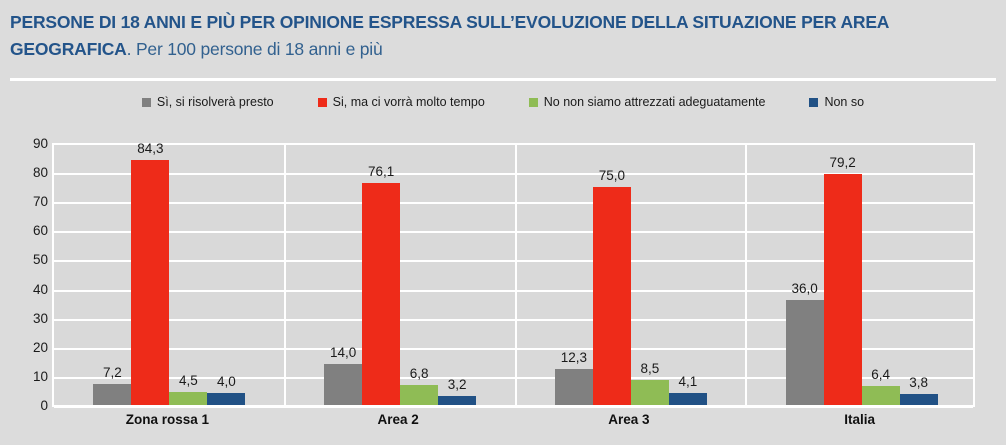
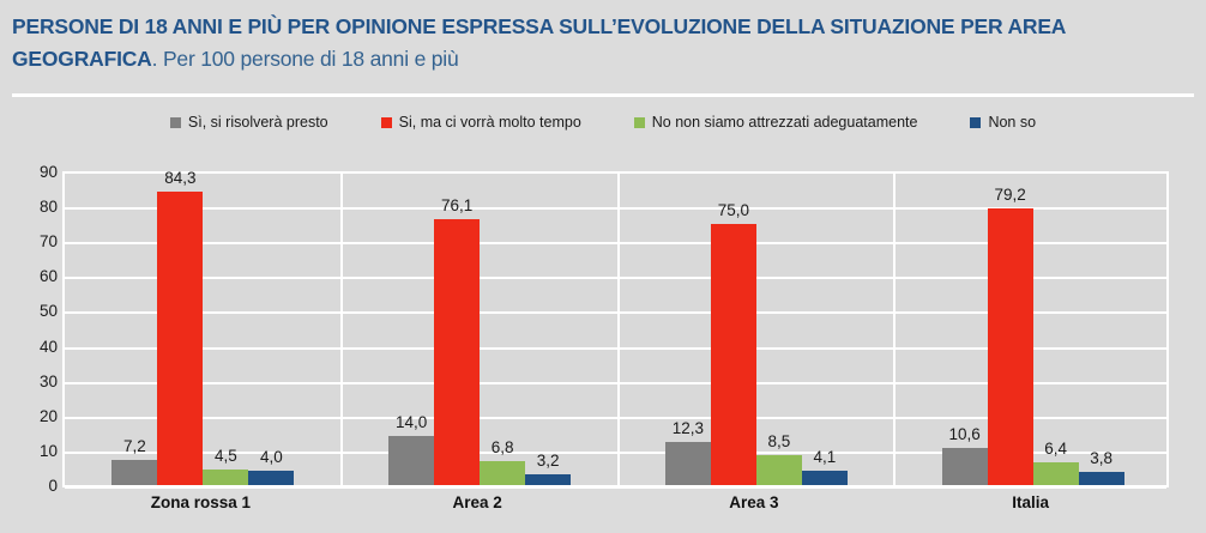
Sì, si risolverà presto/Italia: 36,0 -> 10,6
